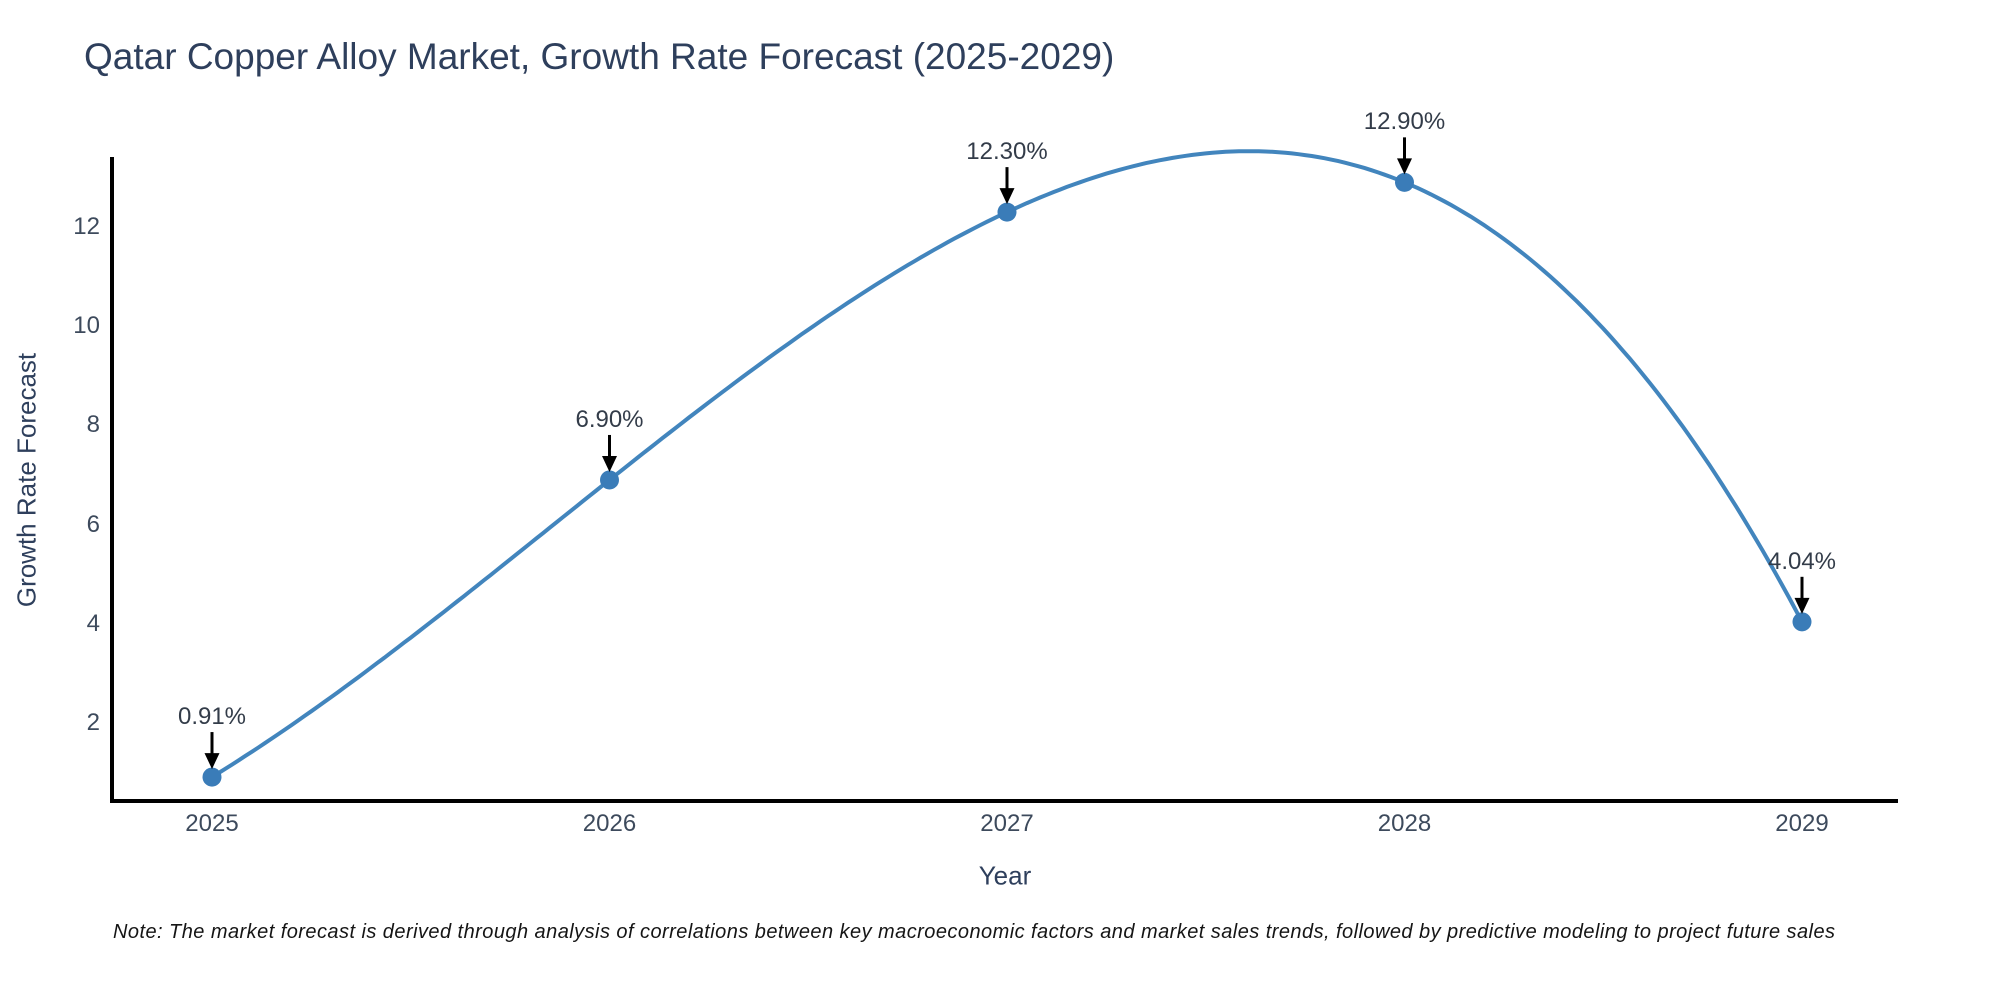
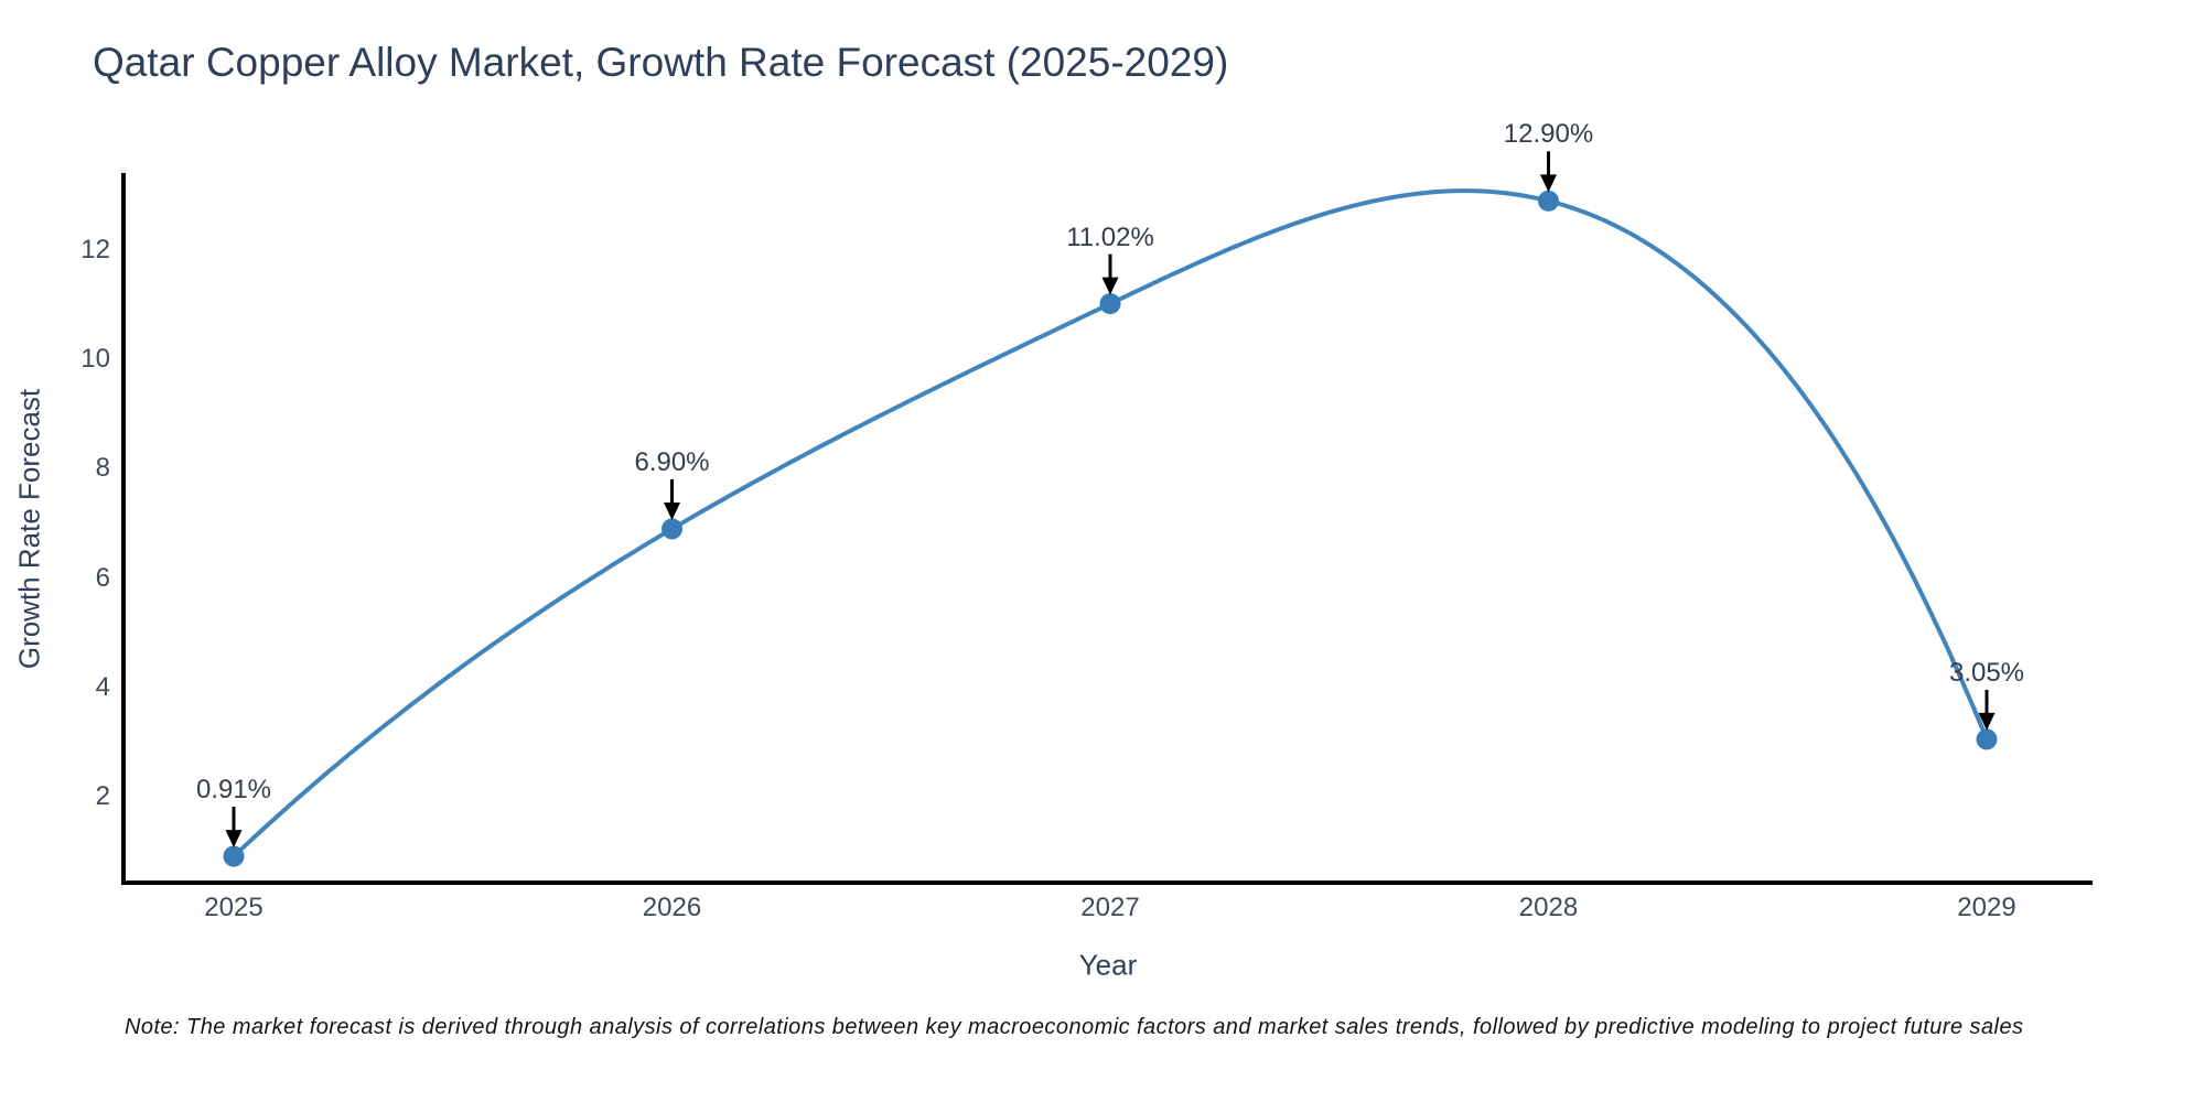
2027: 12.30% -> 11.02%
2029: 4.04% -> 3.05%
